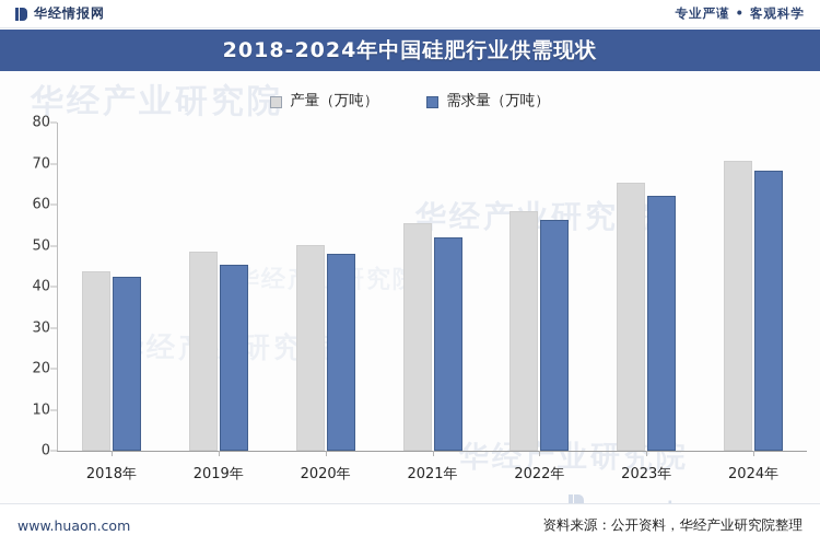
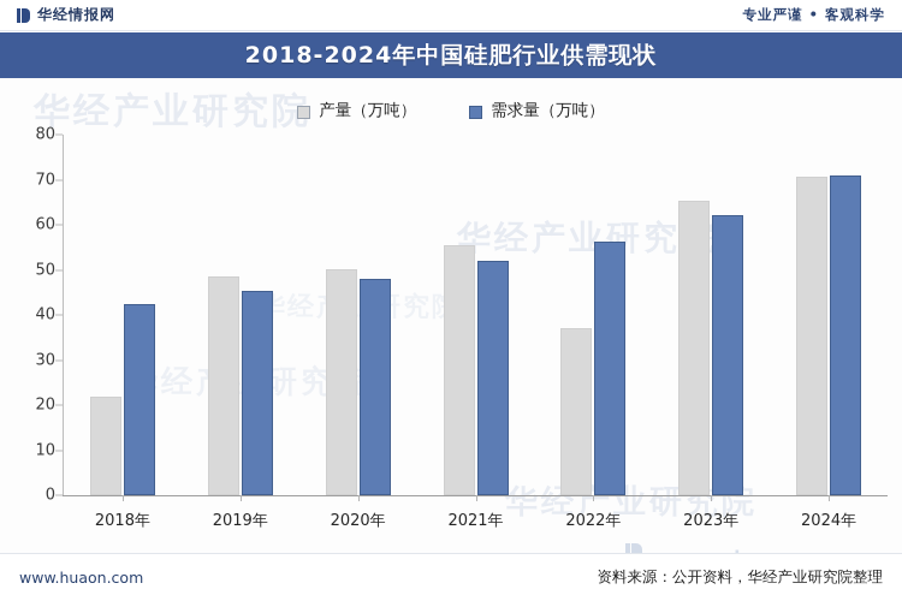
产量（万吨）/2018年: 44 -> 22
产量（万吨）/2022年: 58 -> 37
需求量（万吨）/2024年: 68 -> 71
